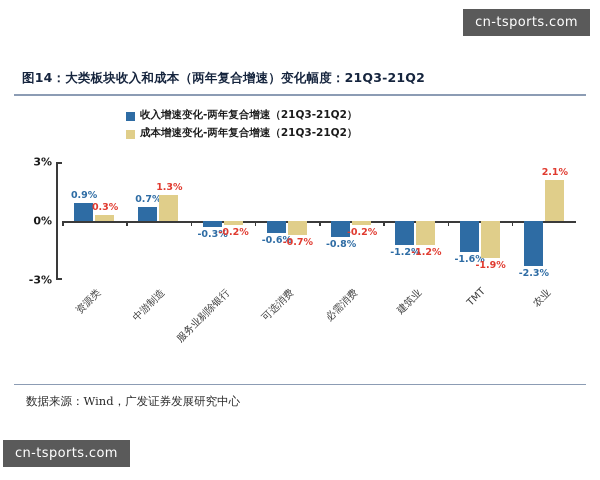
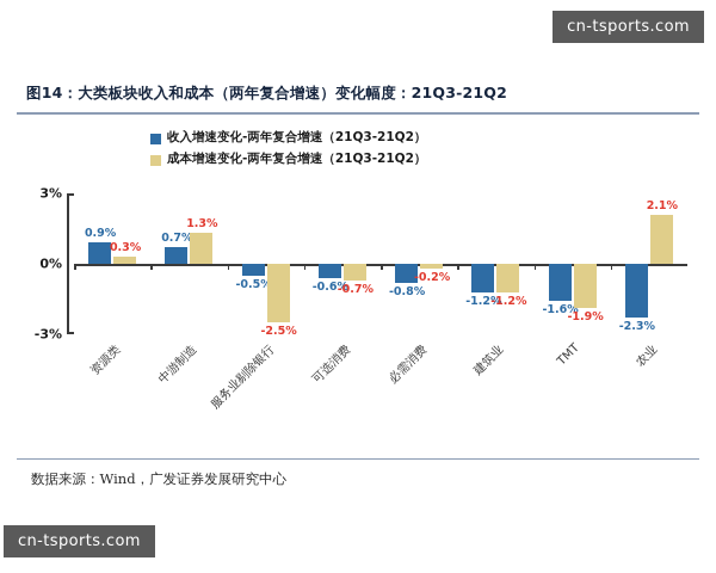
收入增速变化-两年复合增速（21Q3-21Q2）/服务业剔除银行: -0.3% -> -0.5%
成本增速变化-两年复合增速（21Q3-21Q2）/服务业剔除银行: -0.2% -> -2.5%
